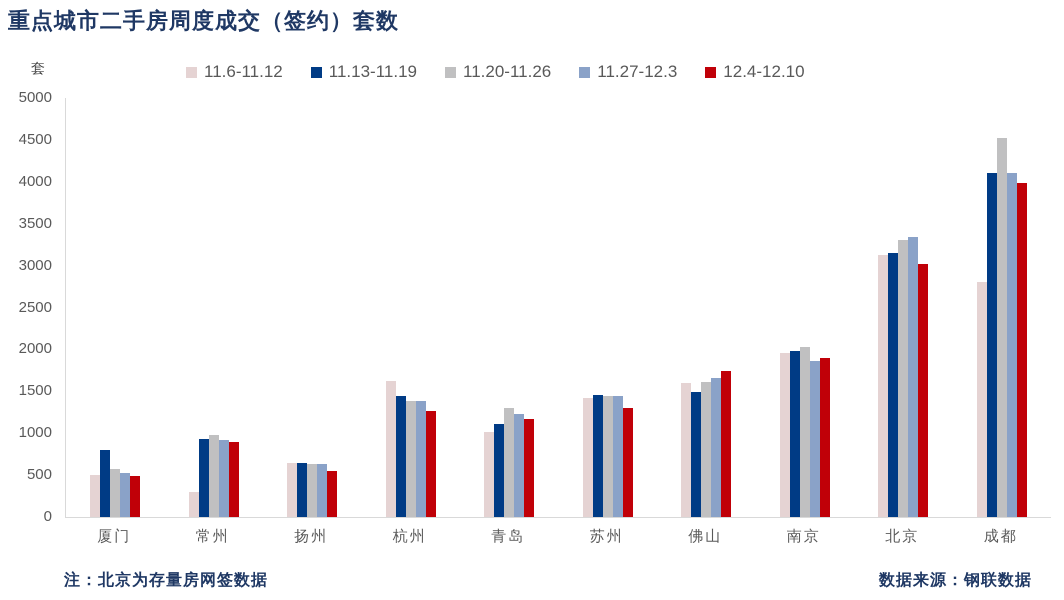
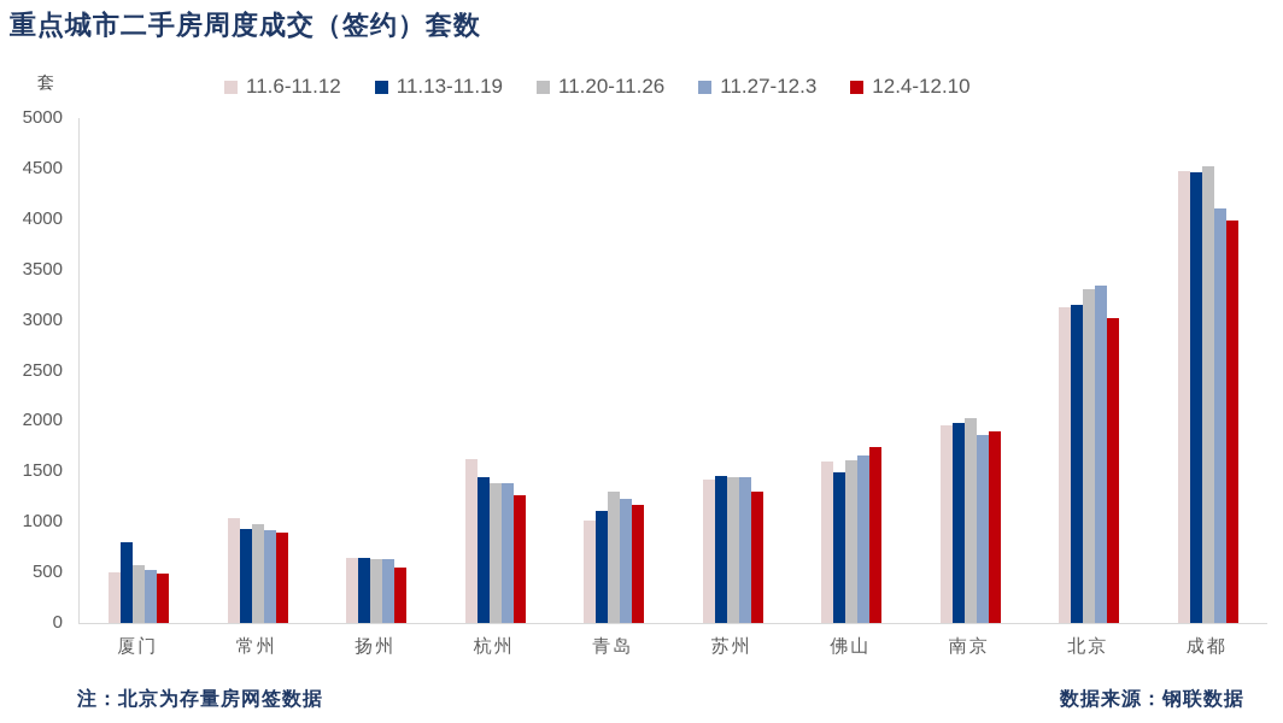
11.6-11.12/常州: 300 -> 1000
11.6-11.12/成都: 2800 -> 4500
11.13-11.19/成都: 4100 -> 4500
